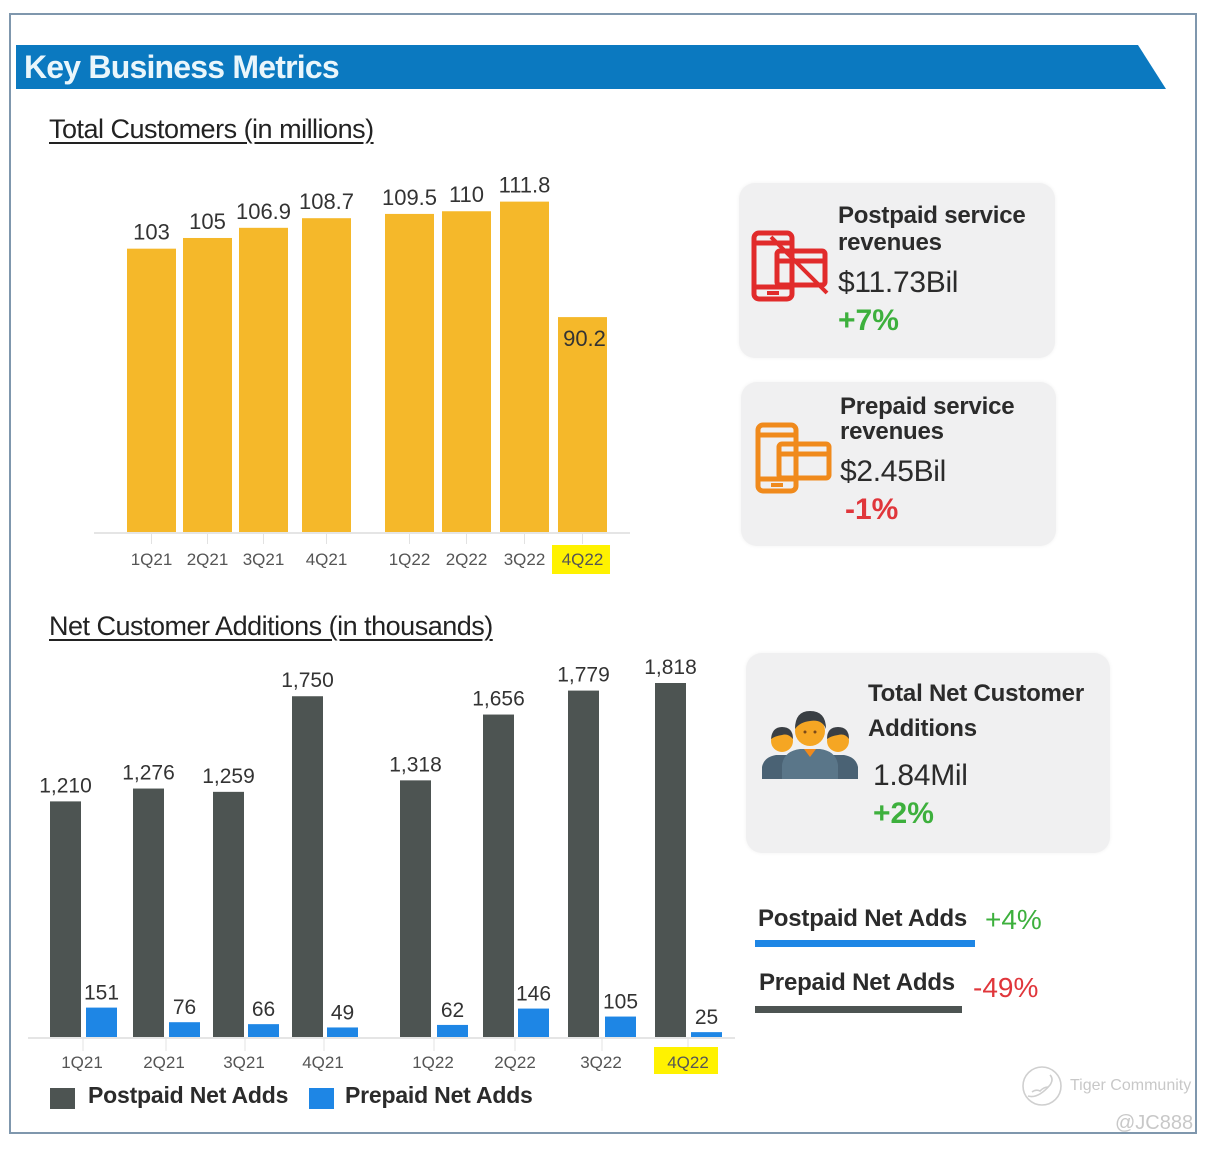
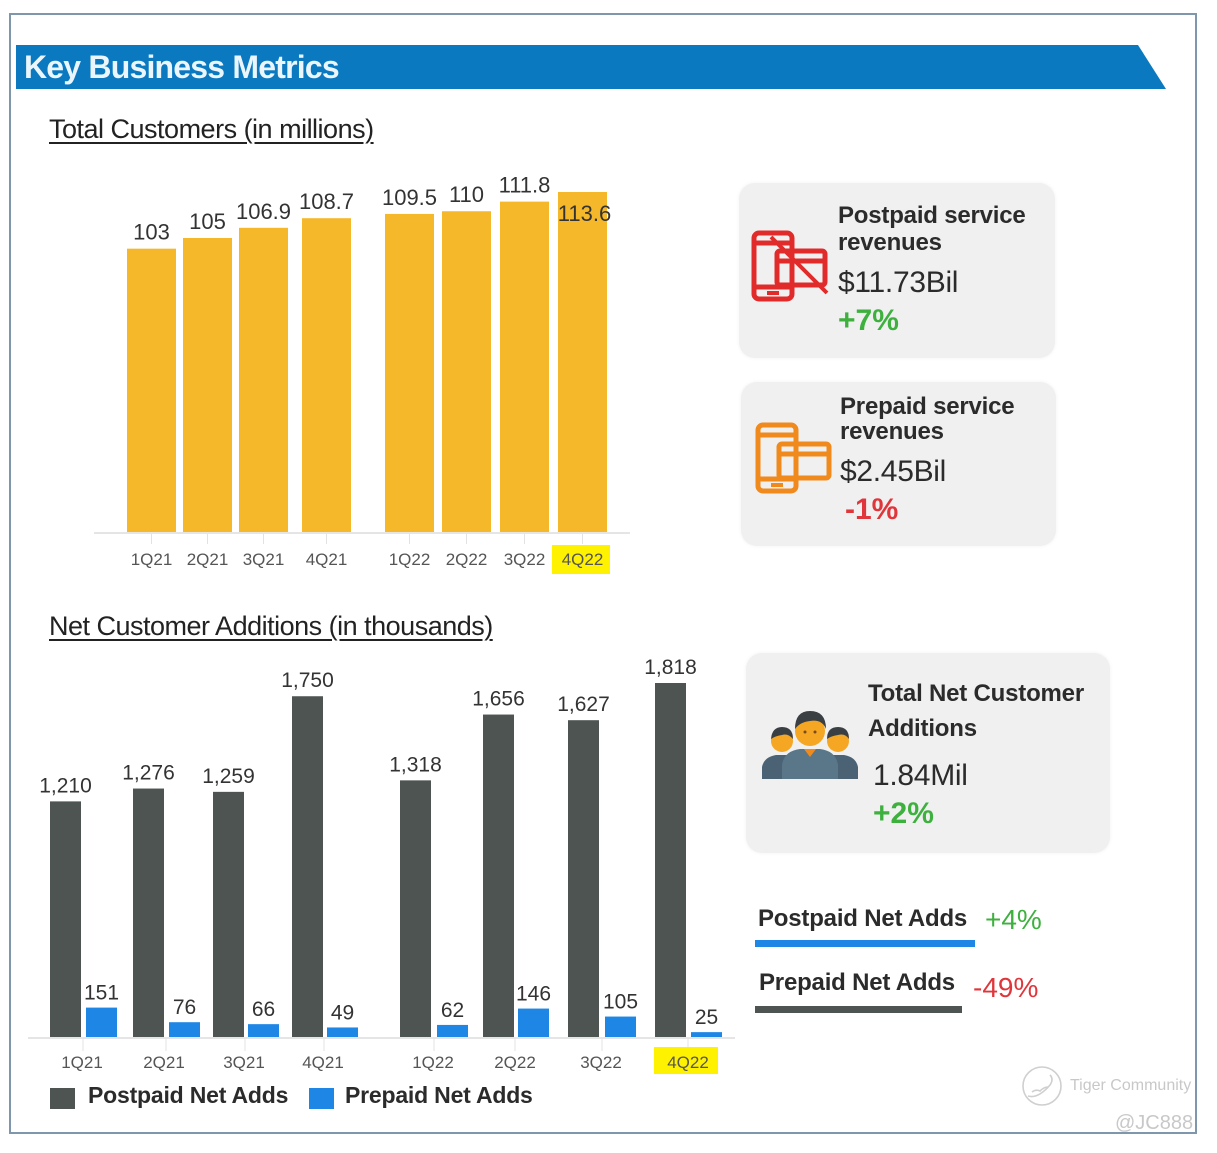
Total Customers (in millions)/4Q22: 90.2 -> 113.6
Net Customer Additions (in thousands)/Postpaid Net Adds/3Q22: 1,779 -> 1,627
